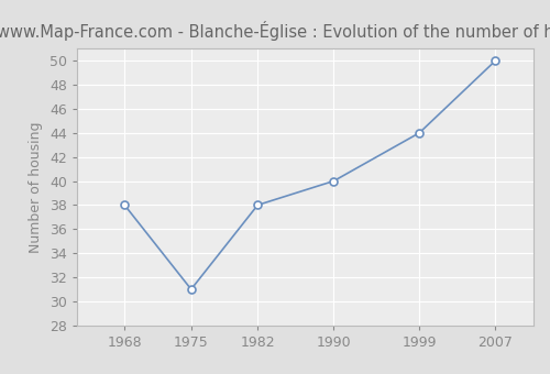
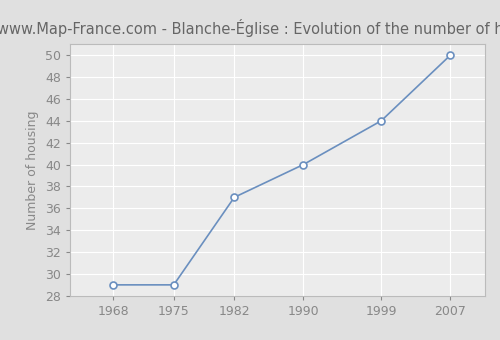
1968: 38 -> 29
1975: 31 -> 29
1982: 38 -> 37
